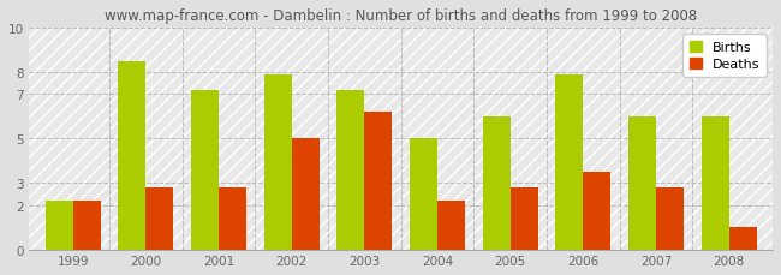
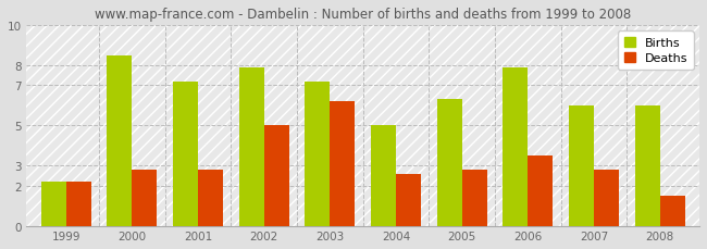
Deaths/2004: 2.2 -> 2.6
Births/2005: 6.0 -> 6.3
Deaths/2008: 1.0 -> 1.5
